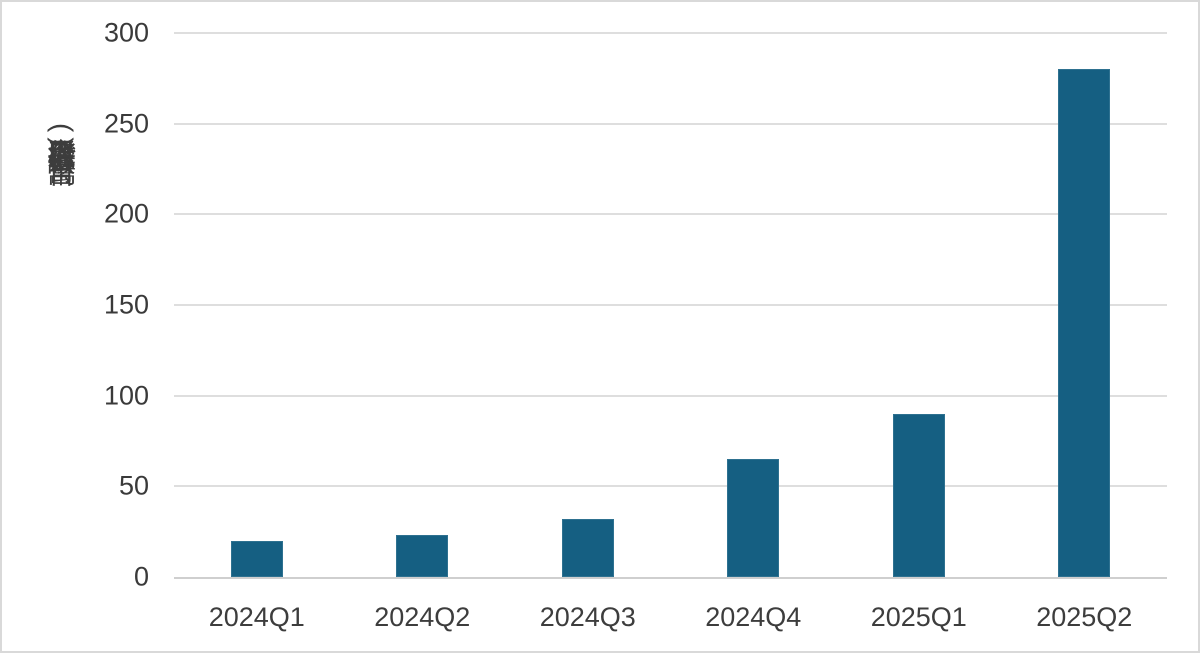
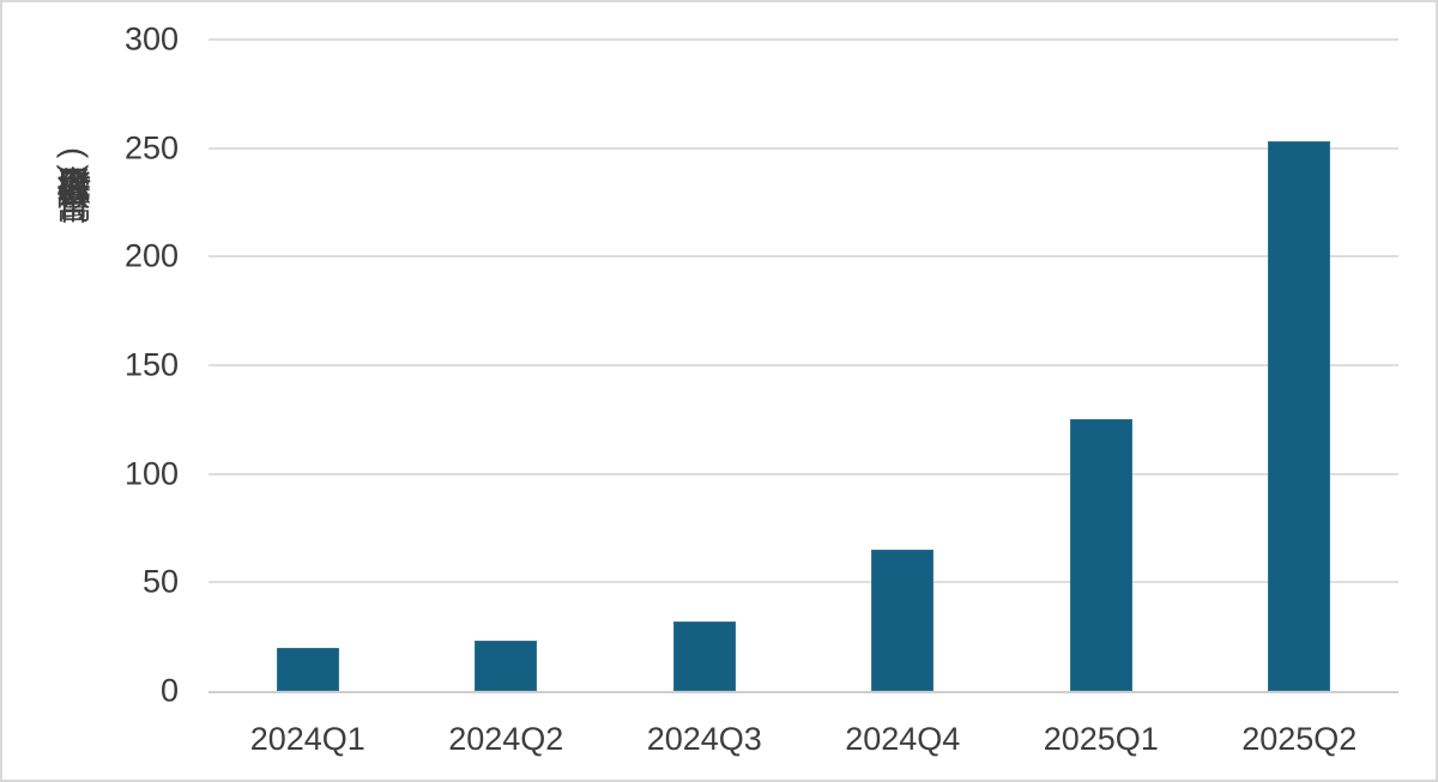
2025Q1: 90 -> 125
2025Q2: 280 -> 253
